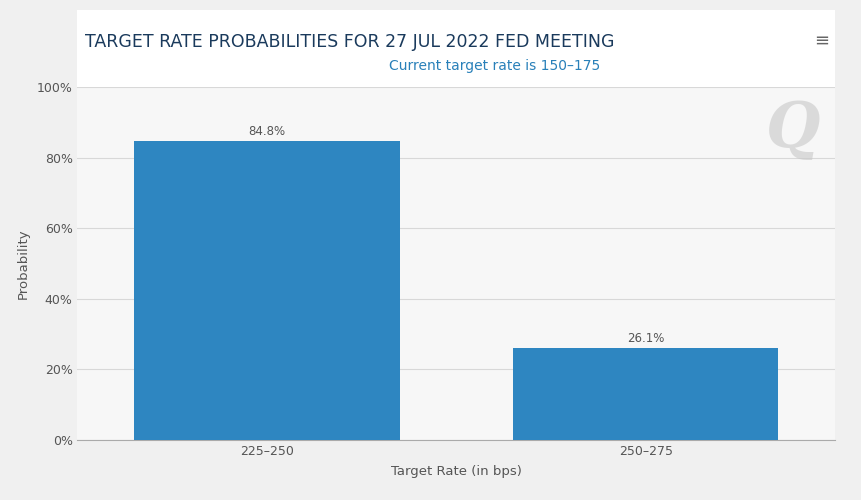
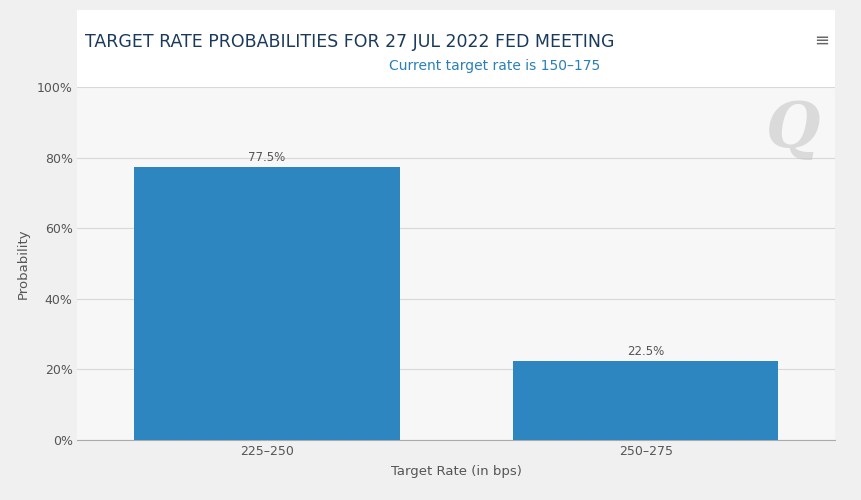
225–250: 84.8% -> 77.5%
250–275: 26.1% -> 22.5%
